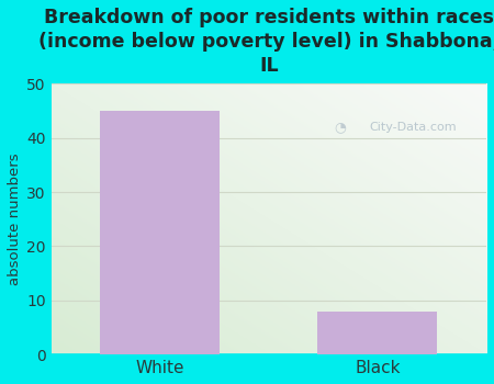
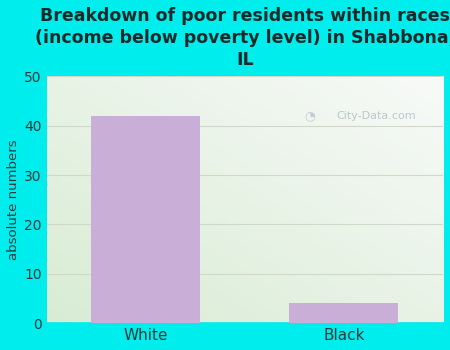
White: 45 -> 42
Black: 8 -> 4
